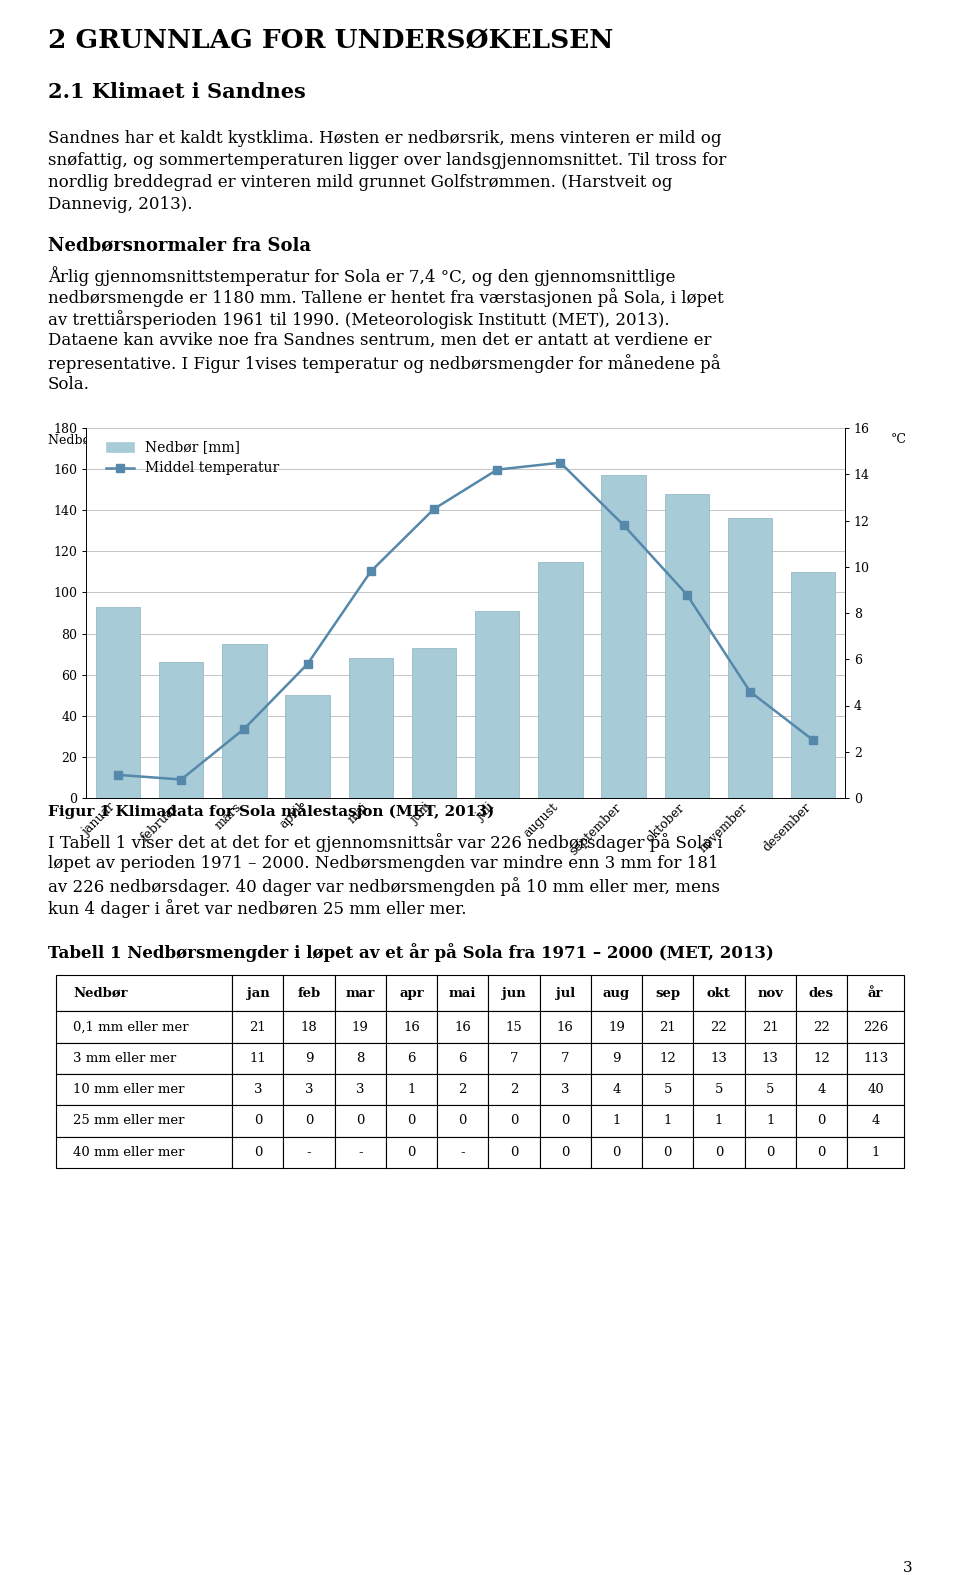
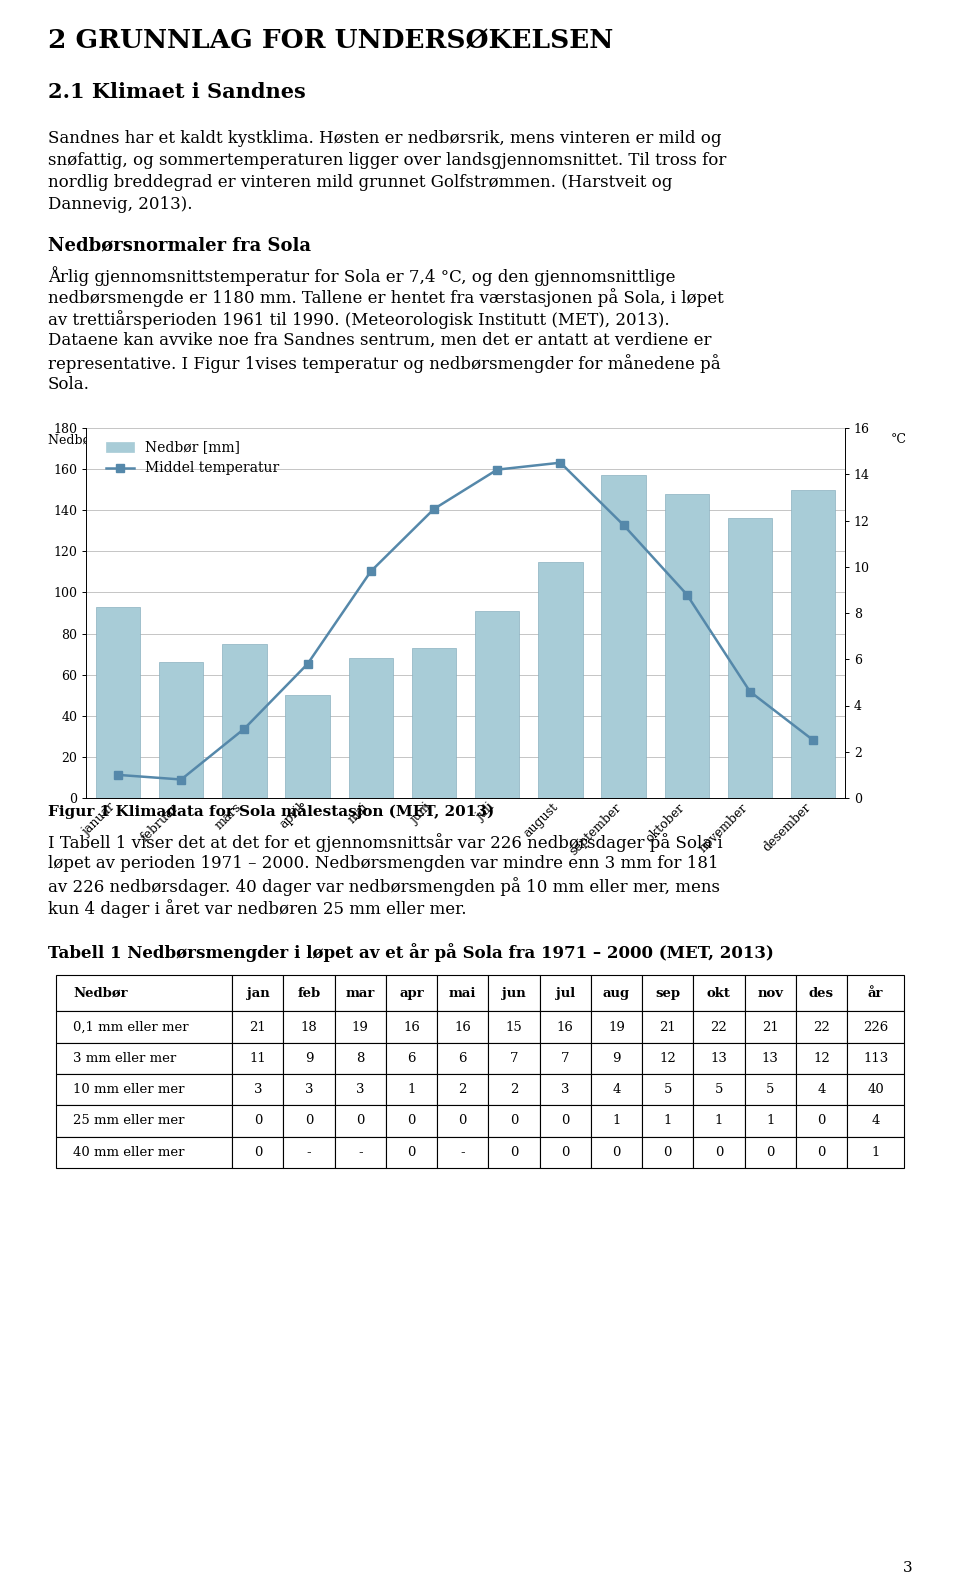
Nedbør [mm]/desember: 110 -> 150
